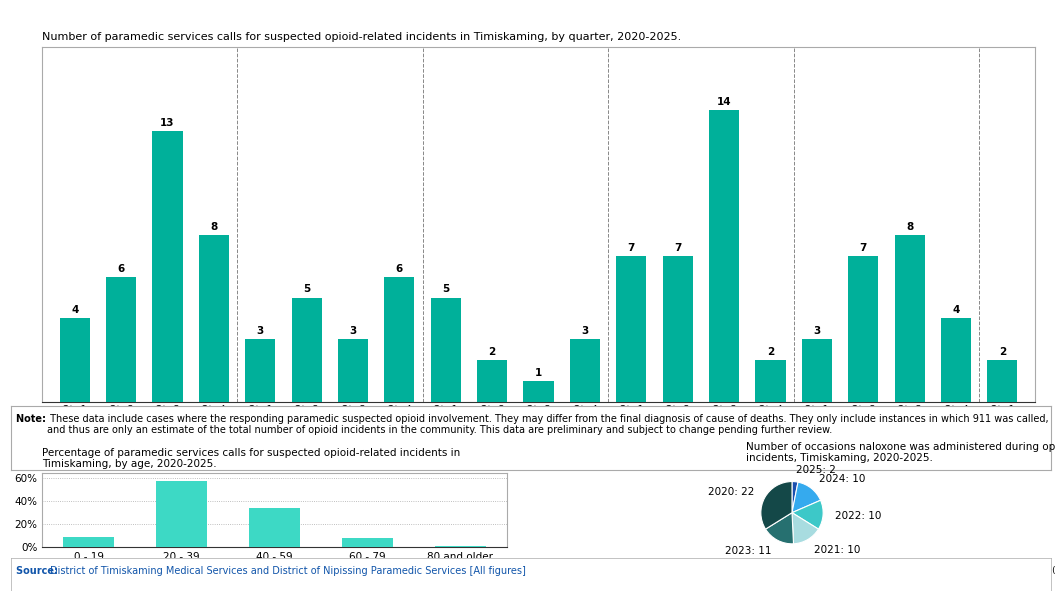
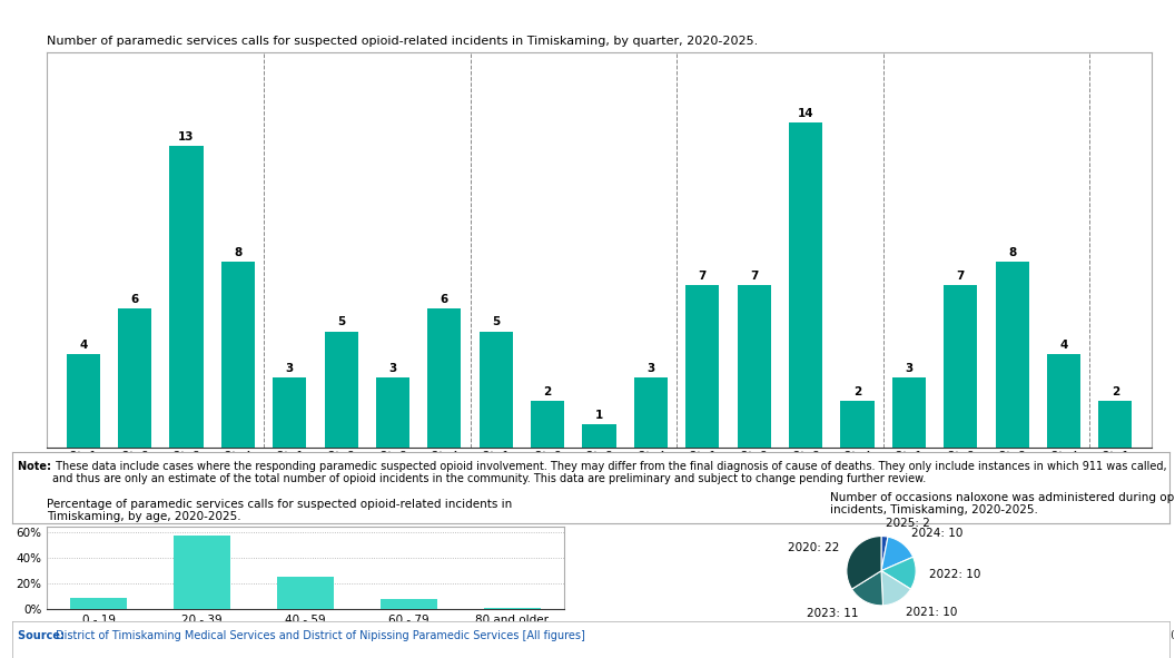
40 - 59: 34% -> 26%
